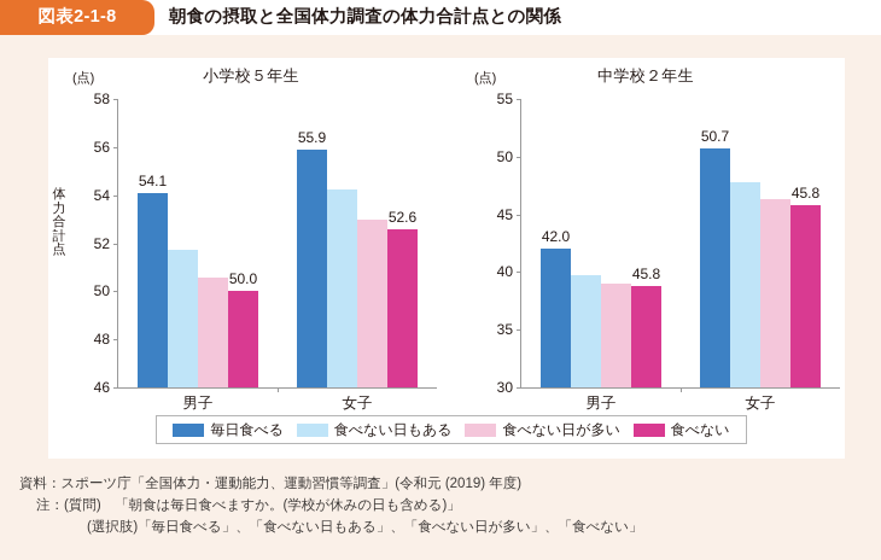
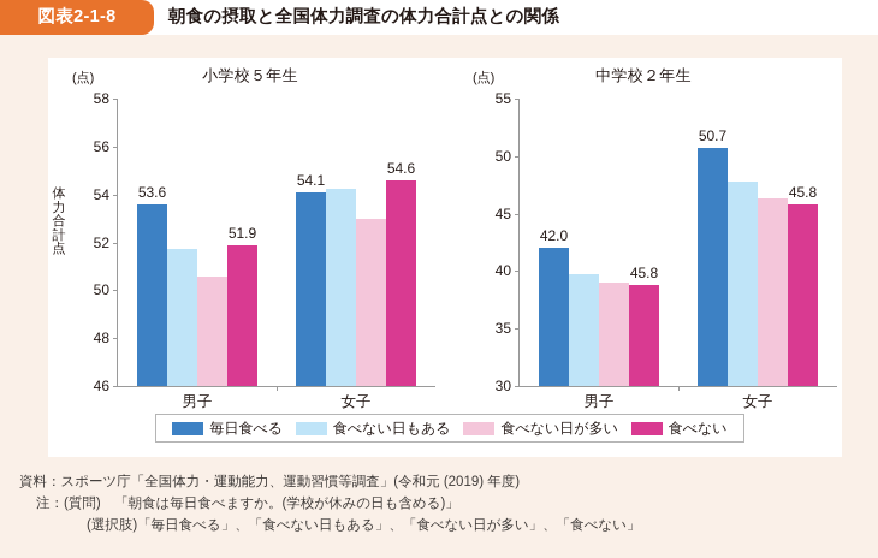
小学校５年生/毎日食べる/男子: 54.1 -> 53.6
小学校５年生/食べない/男子: 50.0 -> 51.9
小学校５年生/毎日食べる/女子: 55.9 -> 54.1
小学校５年生/食べない/女子: 52.6 -> 54.6
